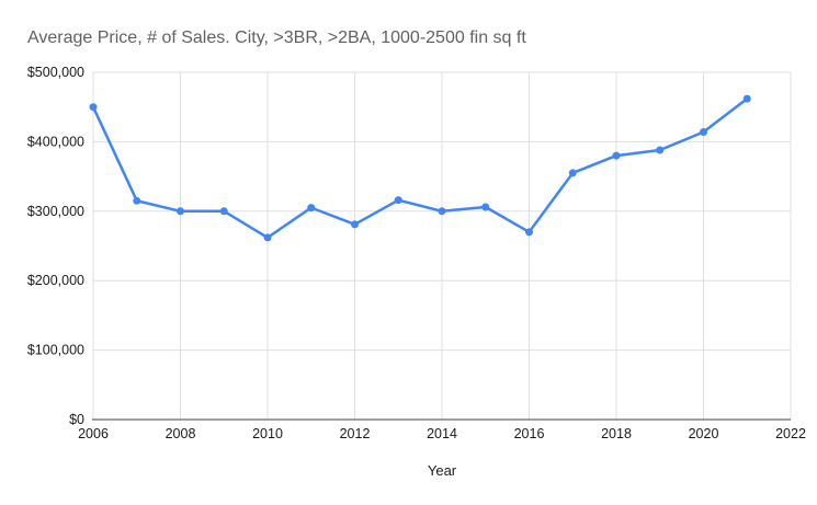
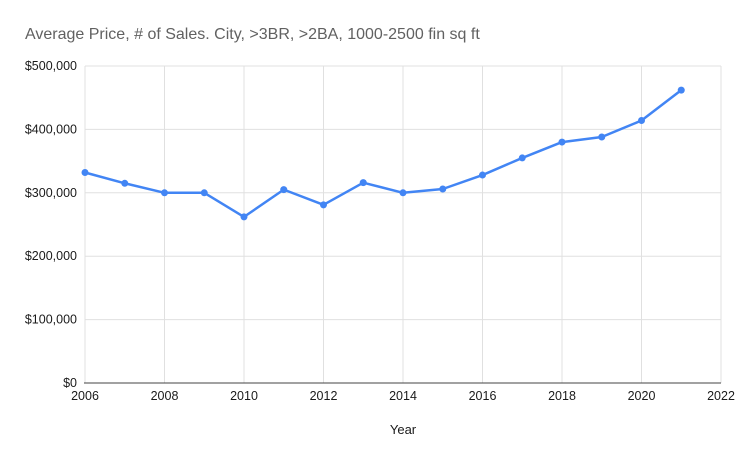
2006: $450000 -> $330000
2016: $270000 -> $330000
